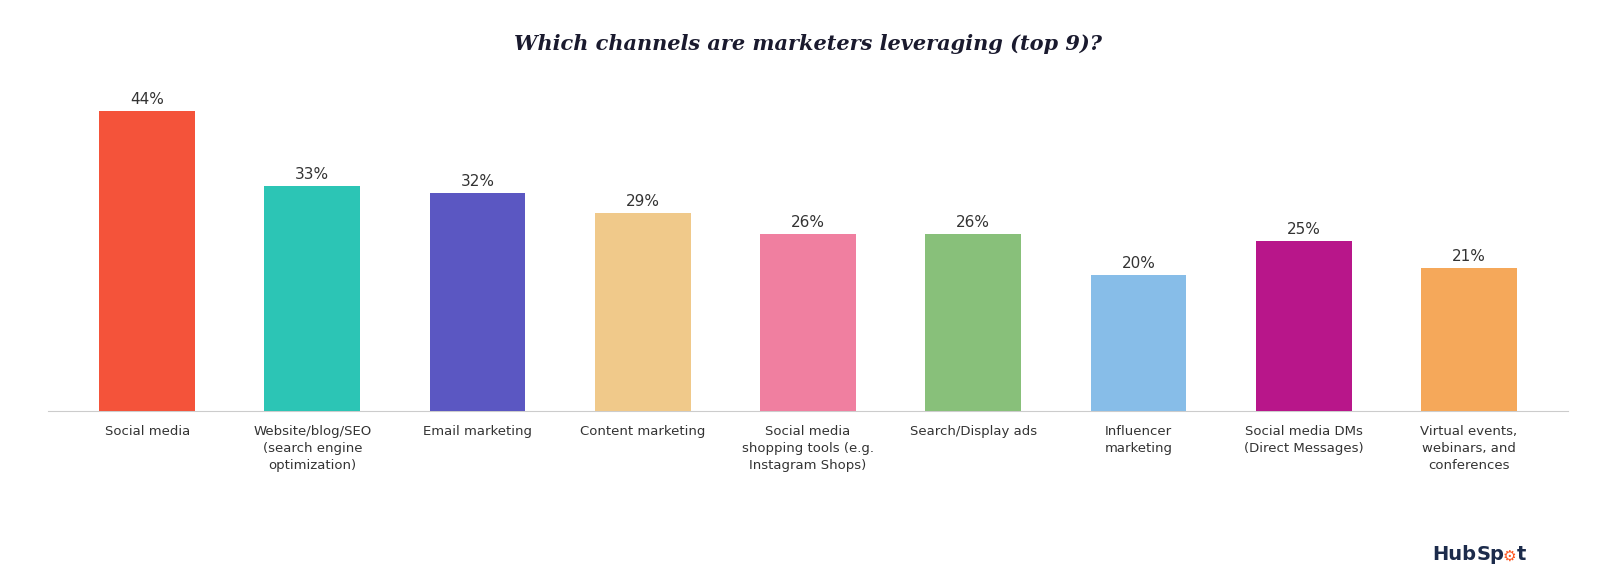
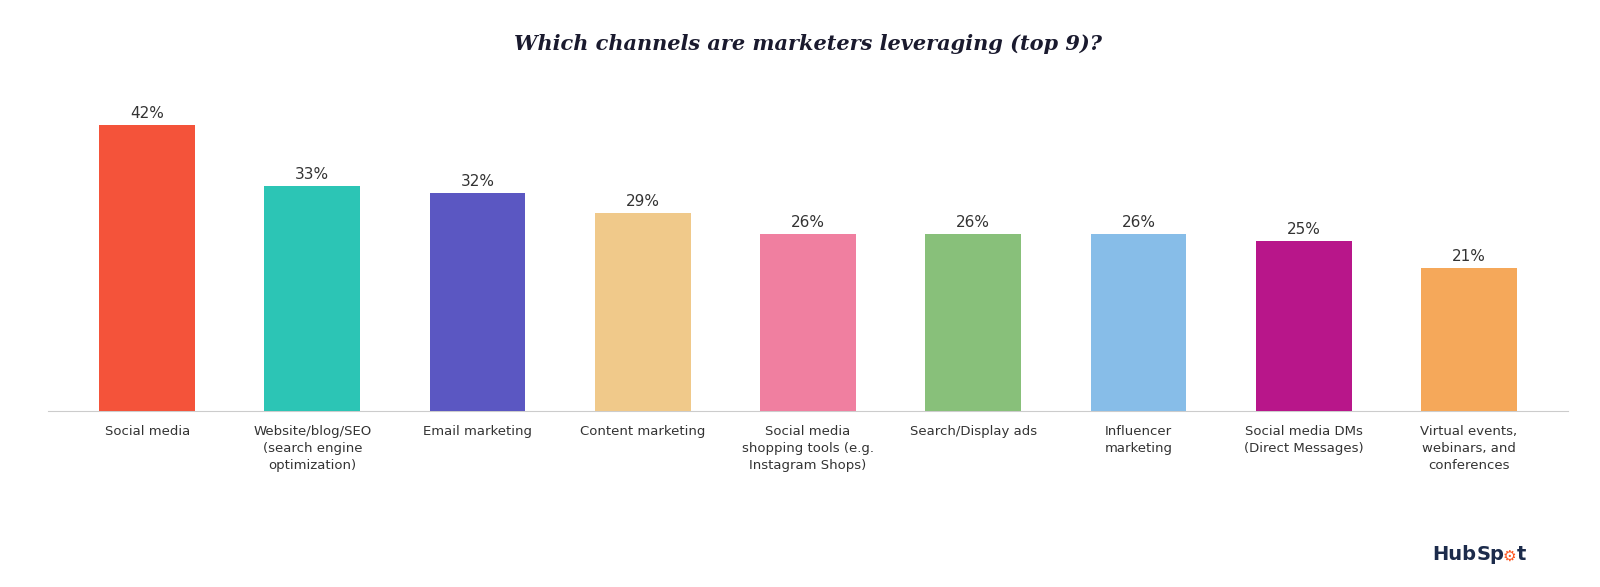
Social media: 44% -> 42%
Influencer marketing: 20% -> 26%
